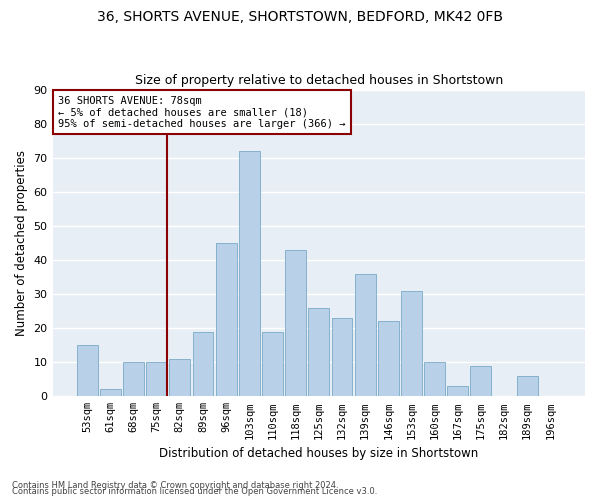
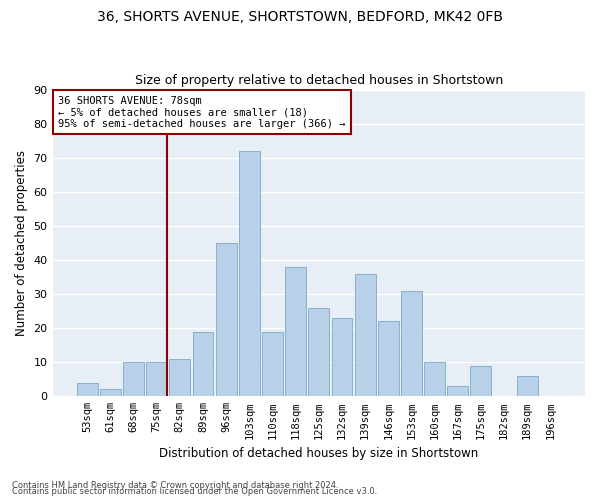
53sqm: 15 -> 4
118sqm: 43 -> 38
